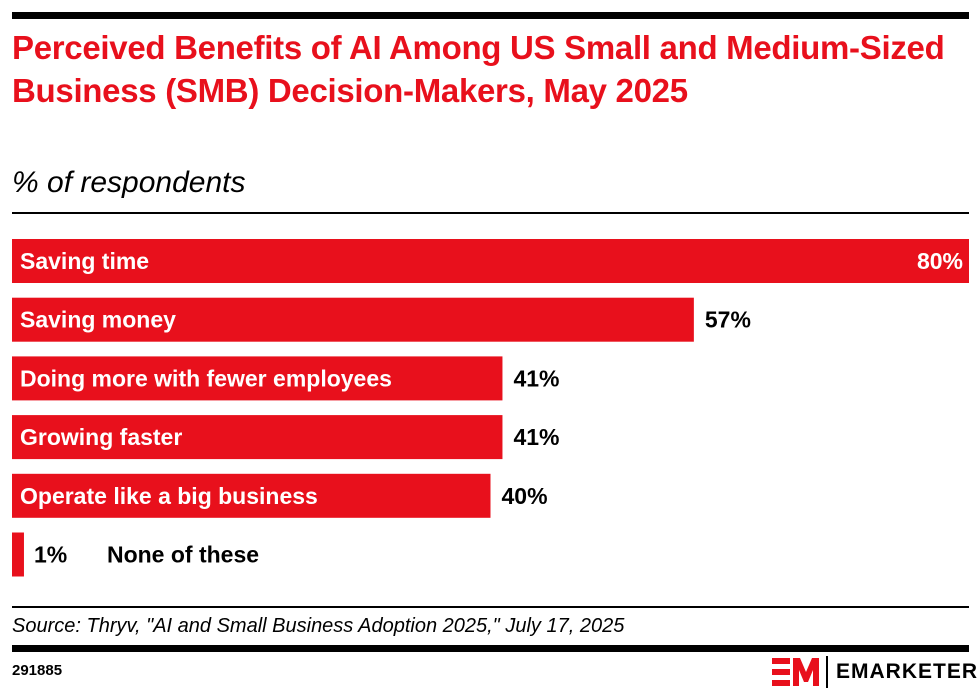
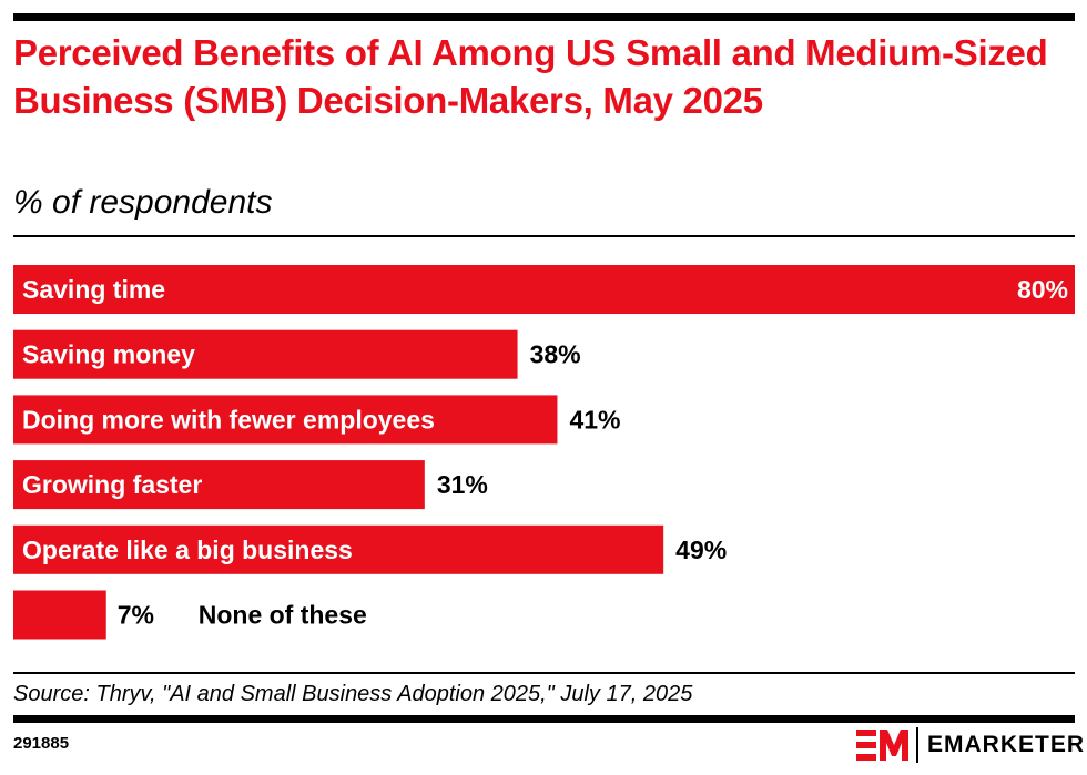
Saving money: 57% -> 38%
Growing faster: 41% -> 31%
Operate like a big business: 40% -> 49%
None of these: 1% -> 7%
